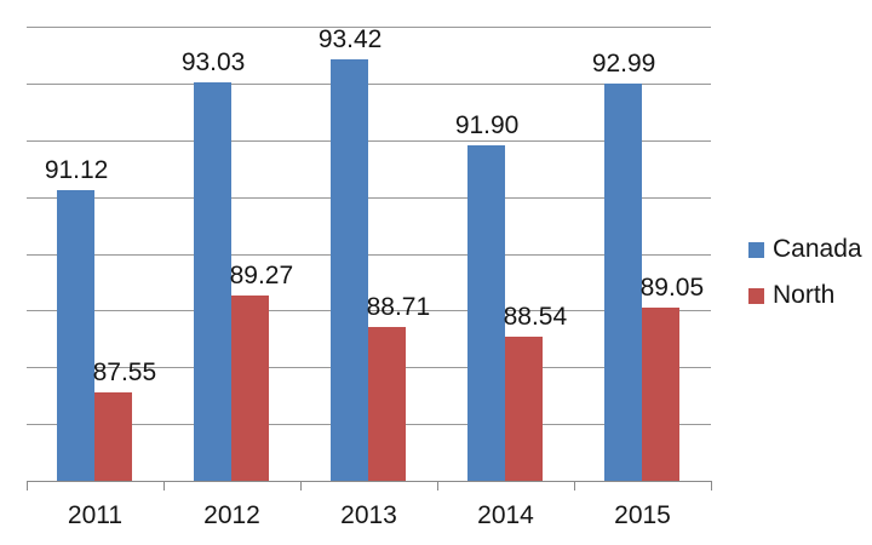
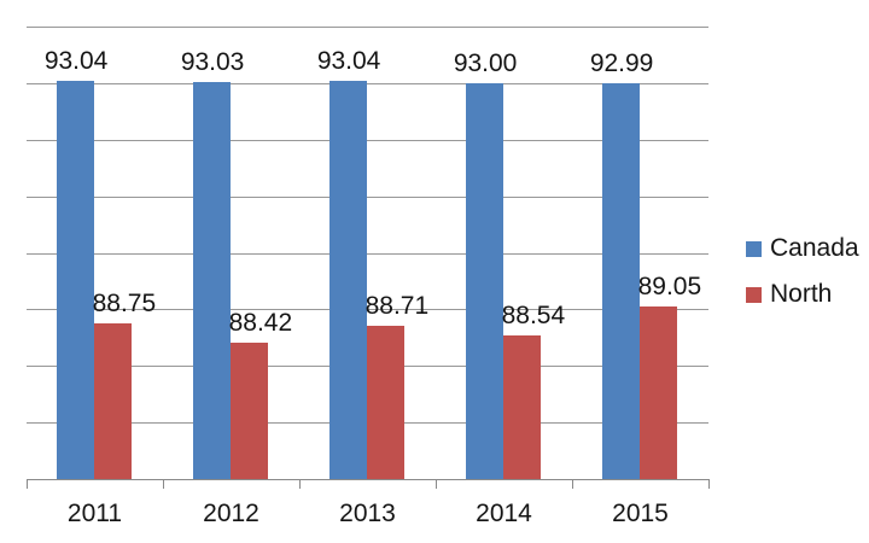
Canada/2011: 91.12 -> 93.04
North/2011: 87.55 -> 88.75
North/2012: 89.27 -> 88.42
Canada/2013: 93.42 -> 93.04
Canada/2014: 91.90 -> 93.00
